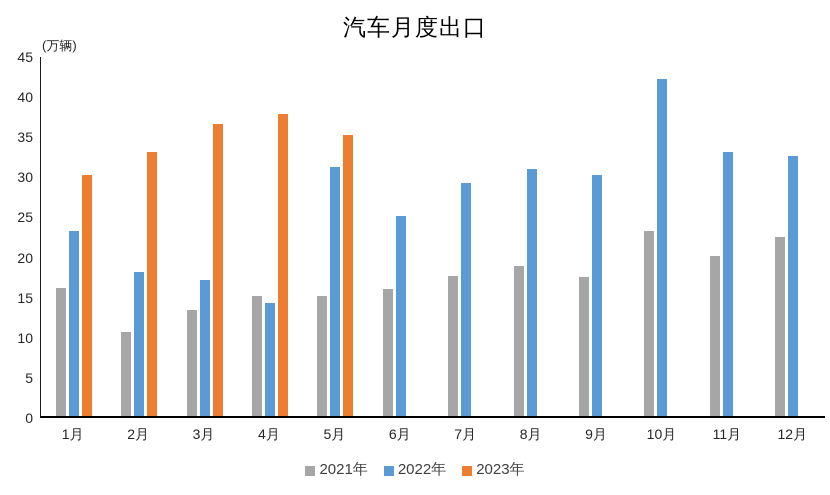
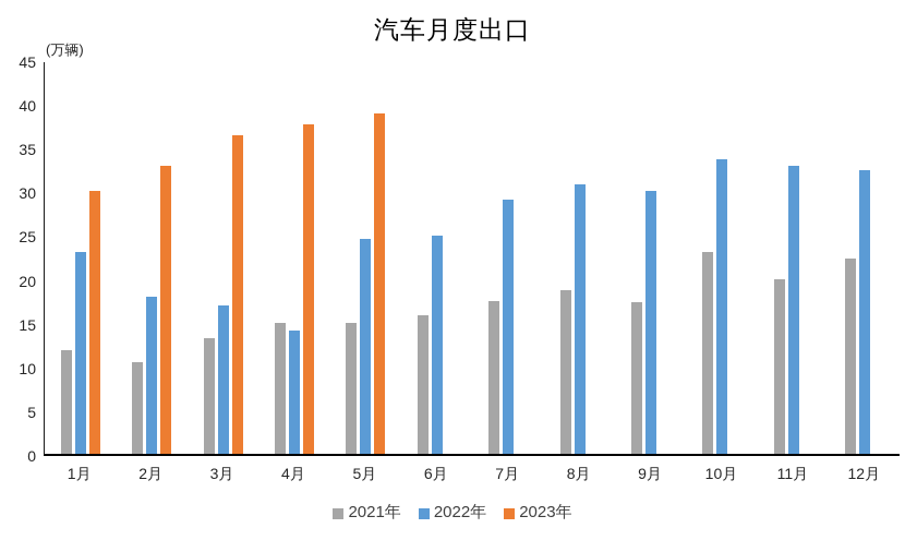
2021年/1月: 16 -> 12
2022年/5月: 31 -> 24
2023年/5月: 35 -> 39
2022年/10月: 42 -> 34
